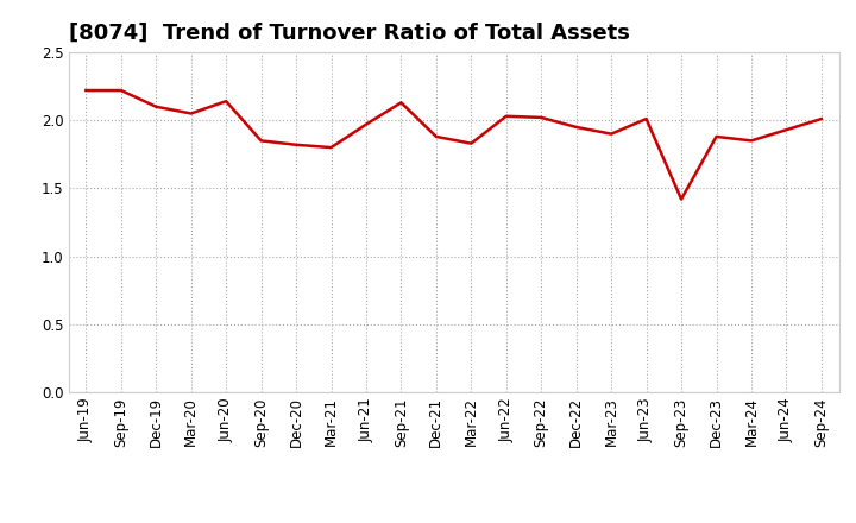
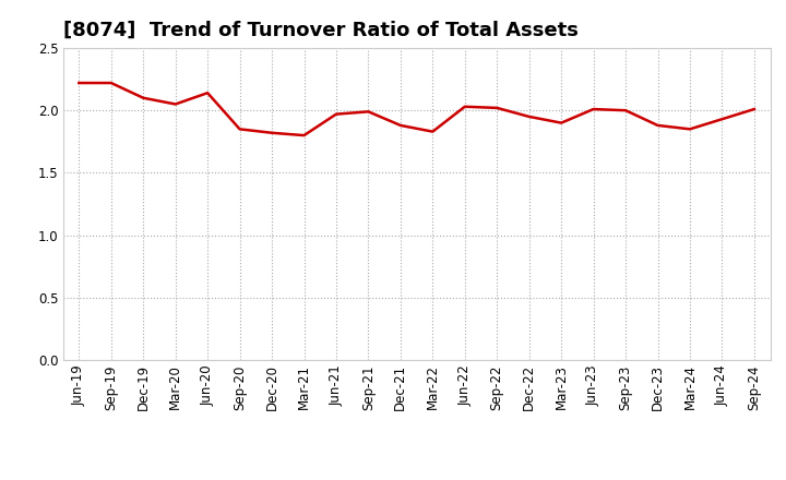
Sep-21: 2.13 -> 1.99
Sep-23: 1.42 -> 2.00
